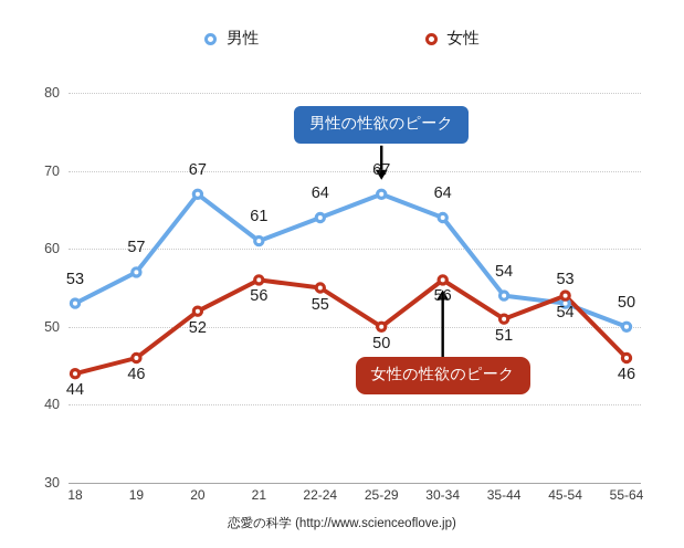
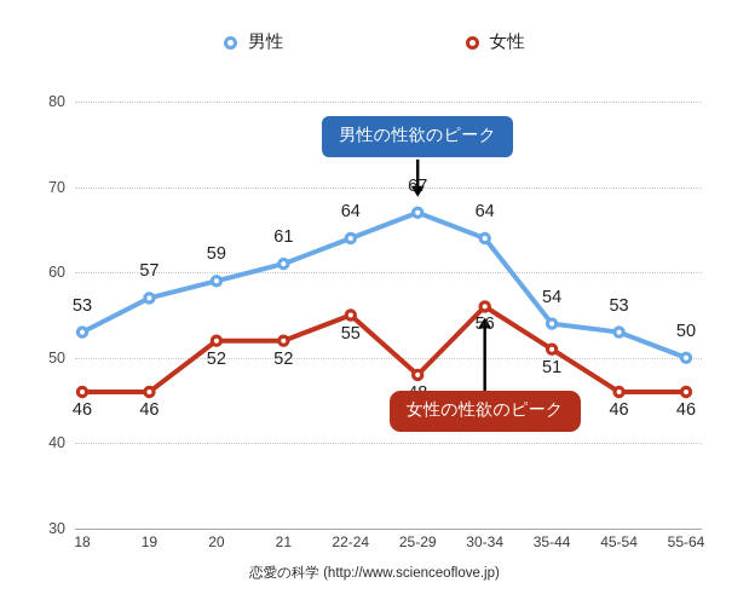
女性/18: 44 -> 46
男性/20: 67 -> 59
女性/21: 56 -> 52
女性/25-29: 50 -> 48
女性/45-54: 54 -> 46
